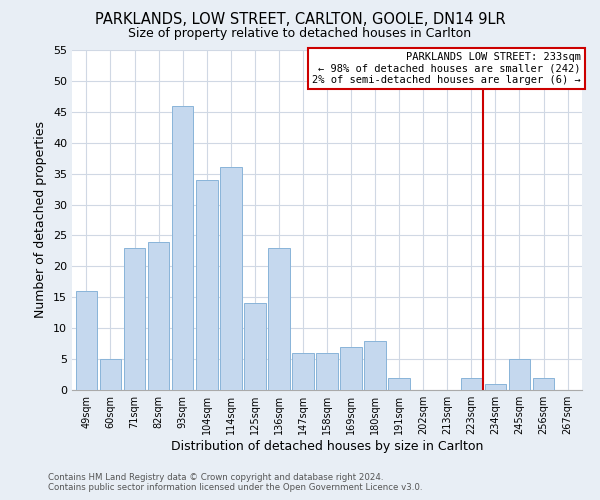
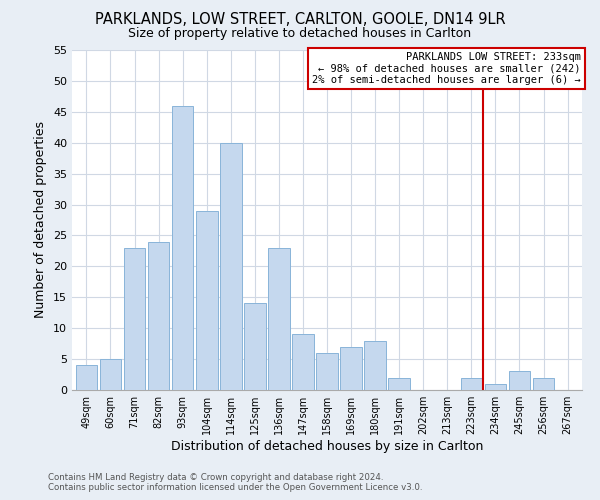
49sqm: 16 -> 4
104sqm: 34 -> 29
114sqm: 36 -> 40
147sqm: 6 -> 9
245sqm: 5 -> 3
